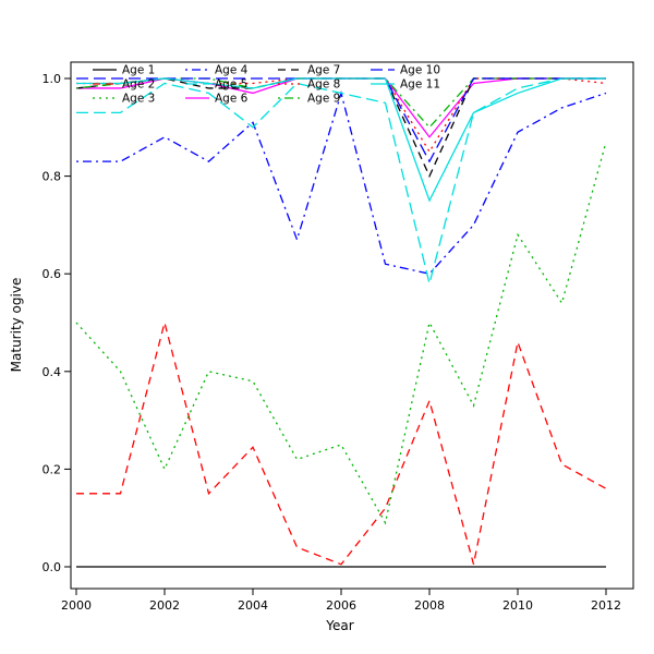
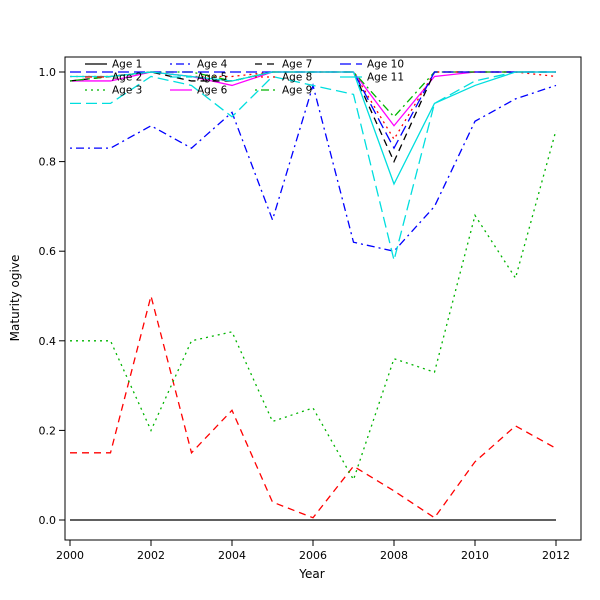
Age 3/2000: 0.50 -> 0.40
Age 3/2004: 0.38 -> 0.42
Age 2/2008: 0.34 -> 0.07
Age 3/2008: 0.50 -> 0.36
Age 2/2010: 0.46 -> 0.13
